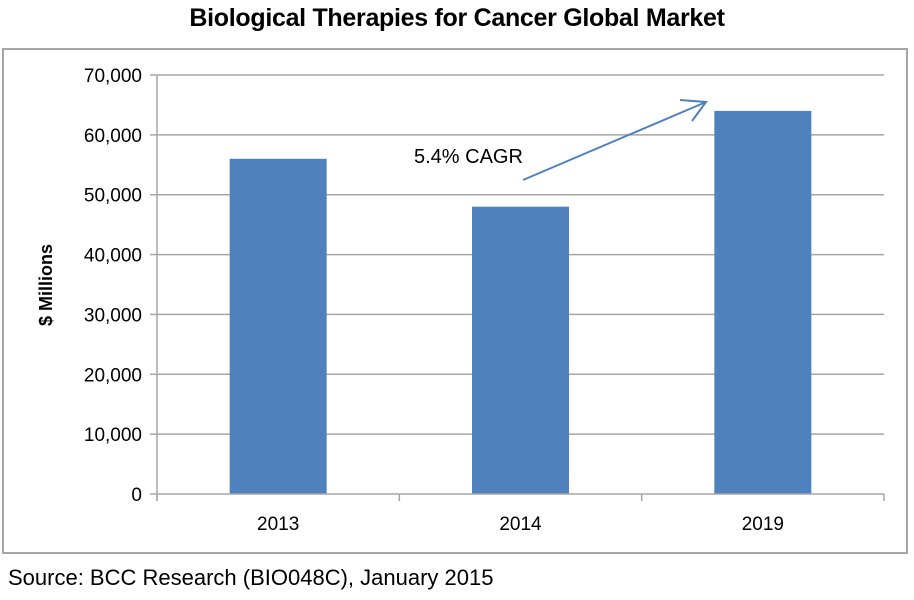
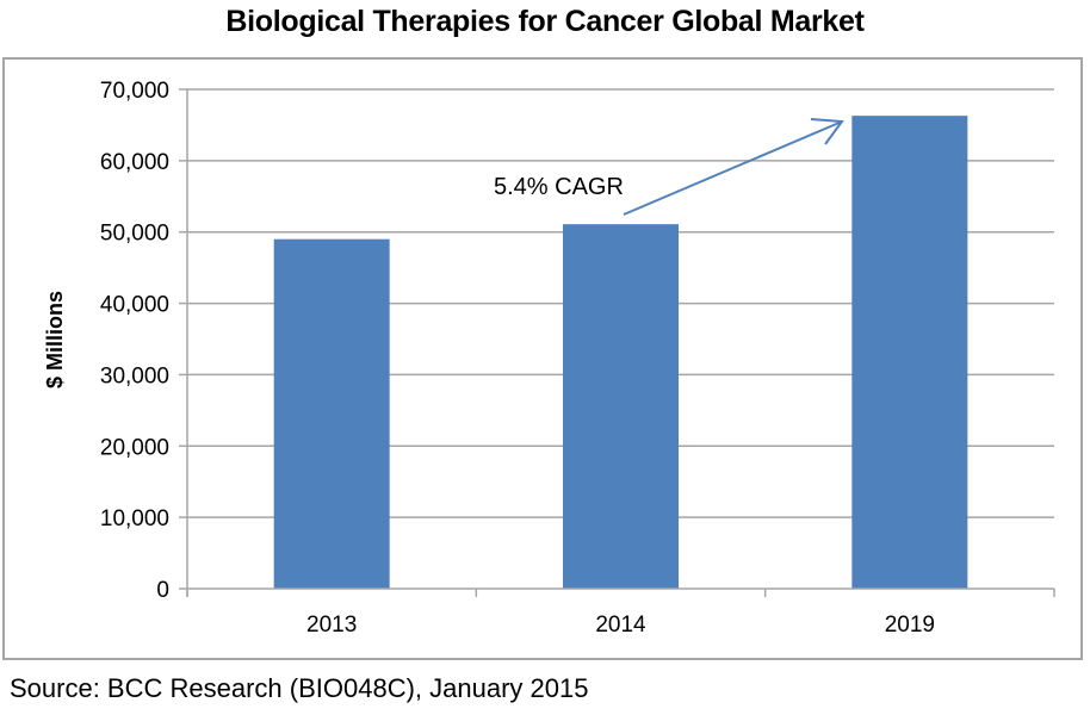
2013: 56000 -> 49000
2014: 48000 -> 51000
2019: 64000 -> 66000
